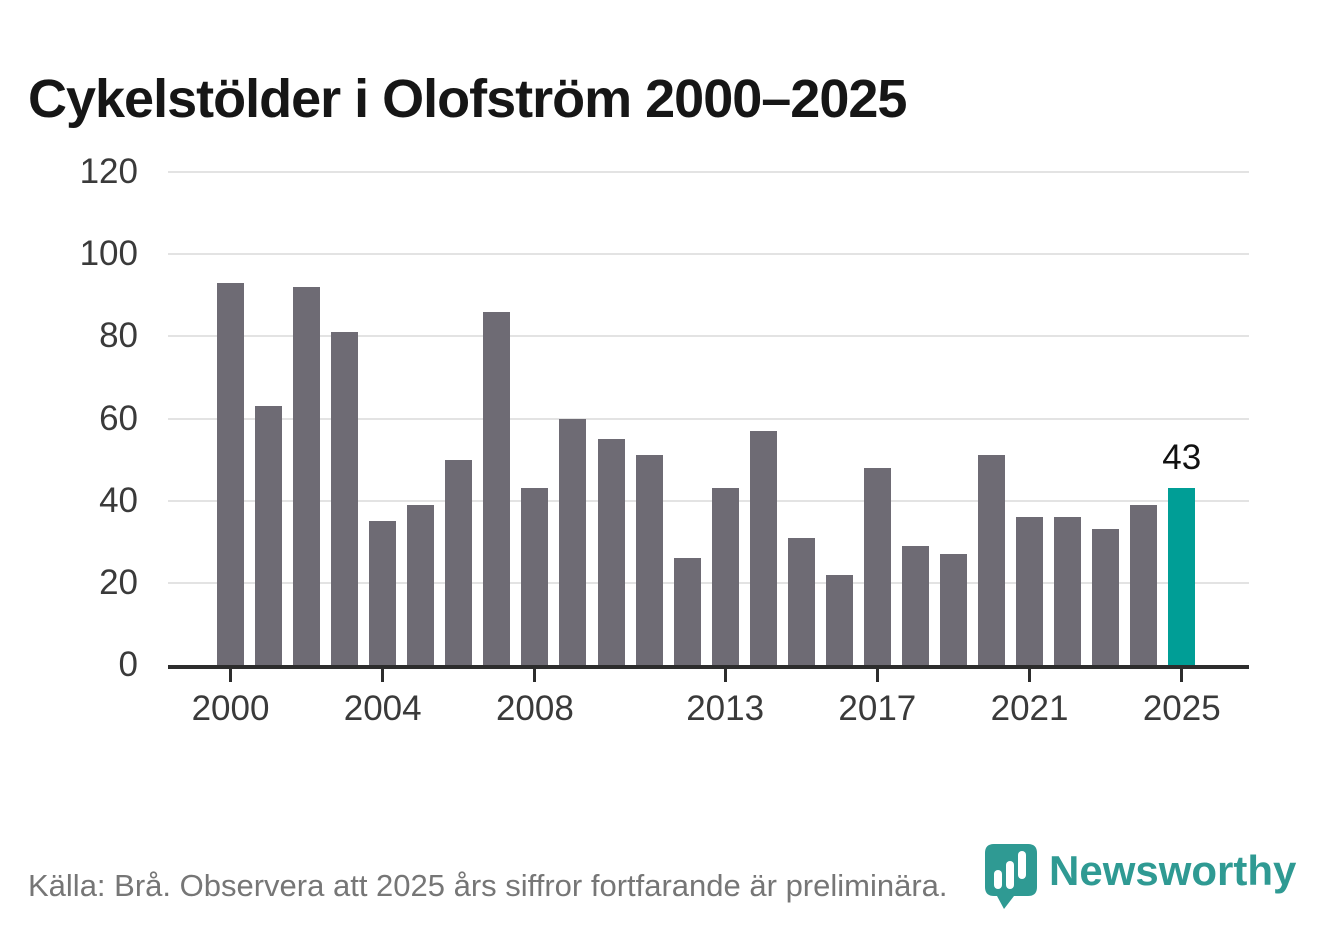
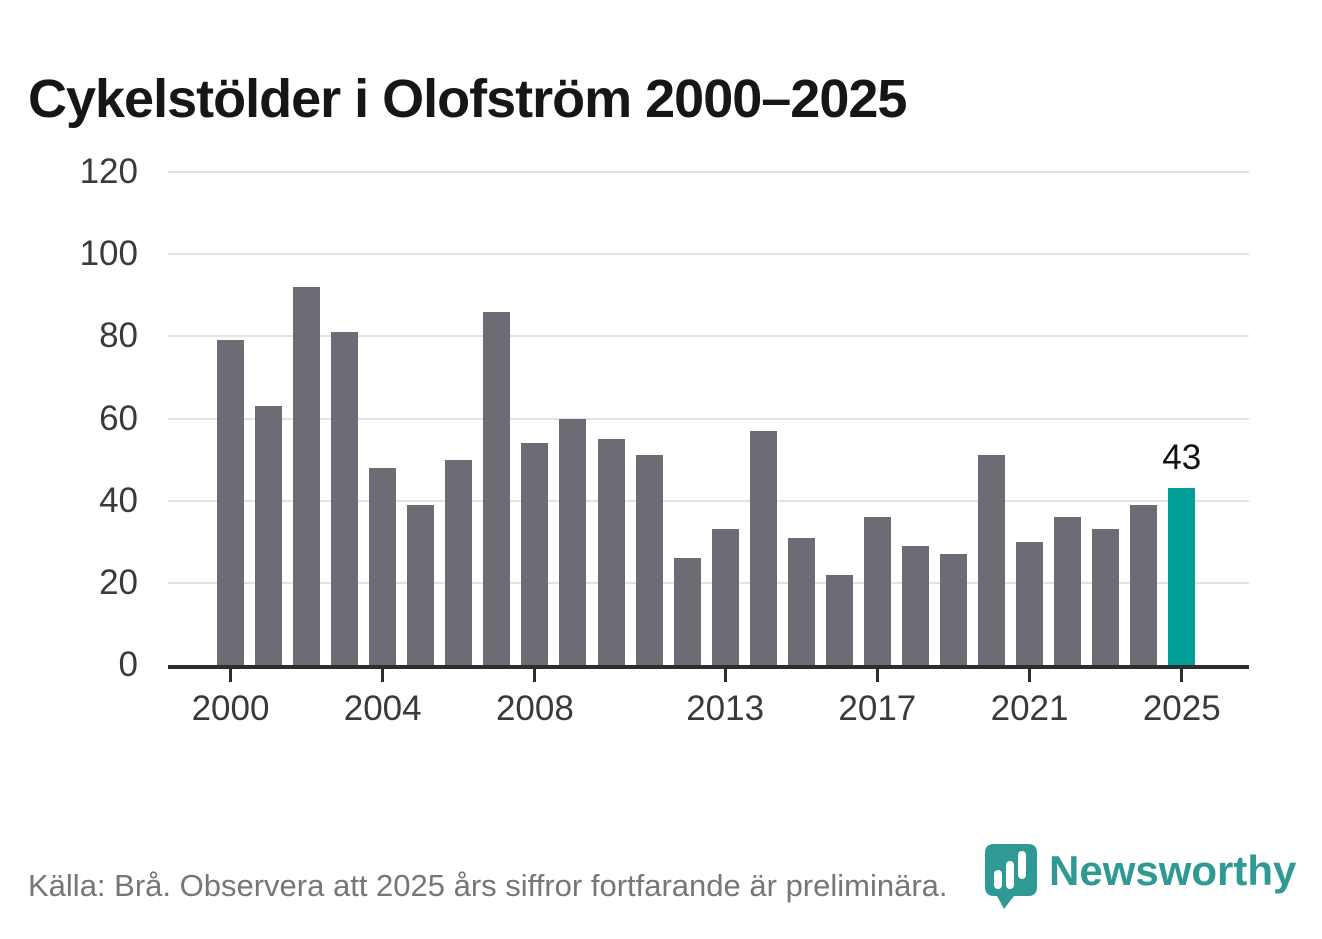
2000: 93 -> 79
2004: 35 -> 48
2008: 43 -> 54
2013: 43 -> 33
2017: 48 -> 36
2021: 36 -> 30
